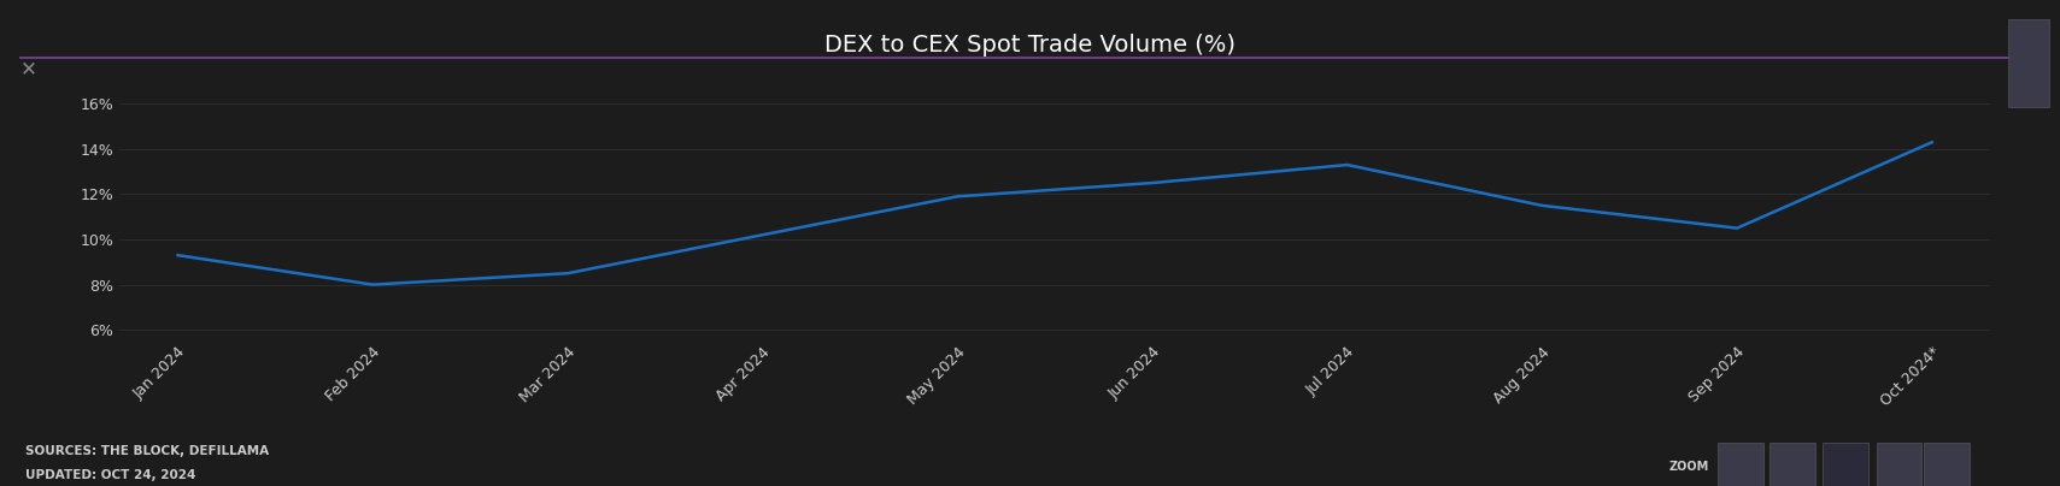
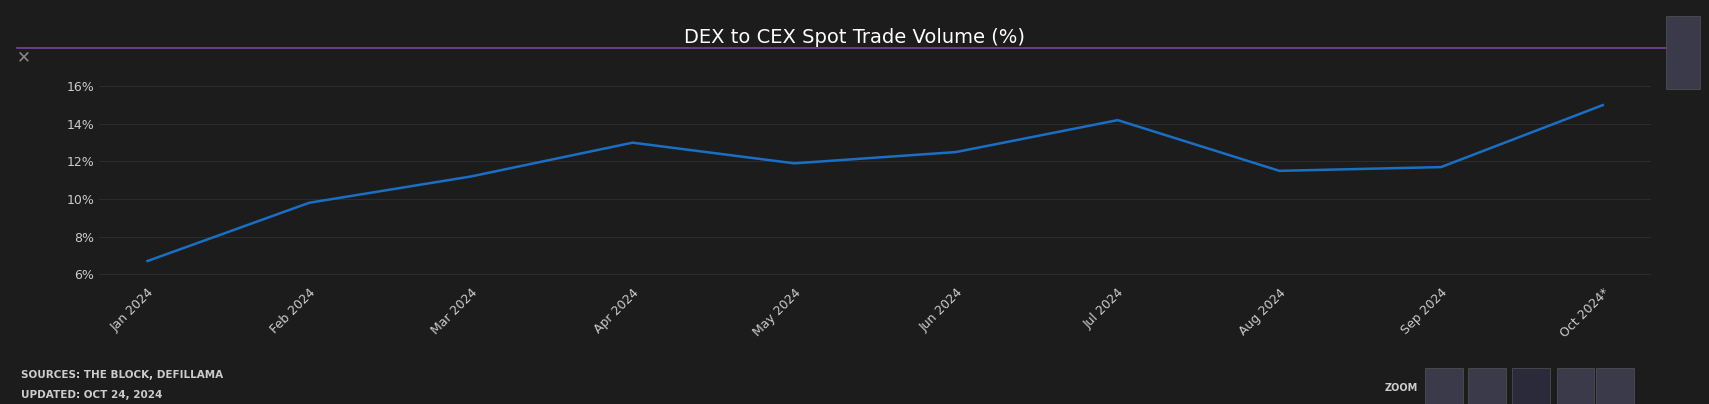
Jan 2024: 9.3% -> 6.7%
Feb 2024: 8.0% -> 9.8%
Mar 2024: 8.5% -> 11.2%
Apr 2024: 10.2% -> 13.0%
Jul 2024: 13.3% -> 14.2%
Sep 2024: 10.5% -> 11.7%
Oct 2024*: 14.3% -> 15.0%
